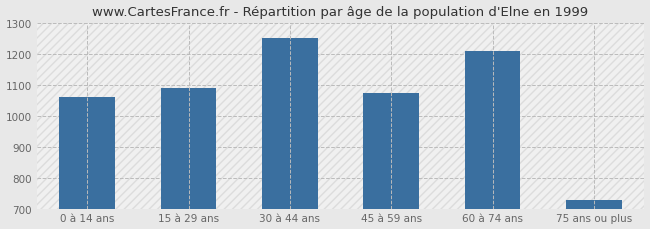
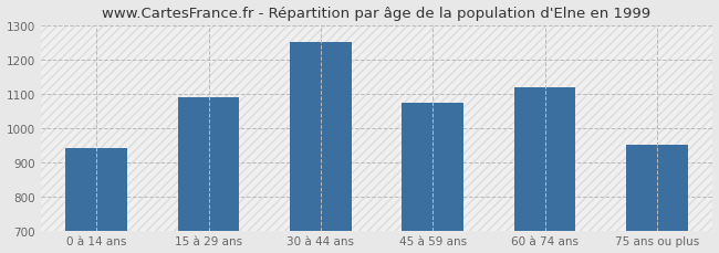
0 à 14 ans: 1062 -> 940
60 à 74 ans: 1210 -> 1120
75 ans ou plus: 728 -> 950
